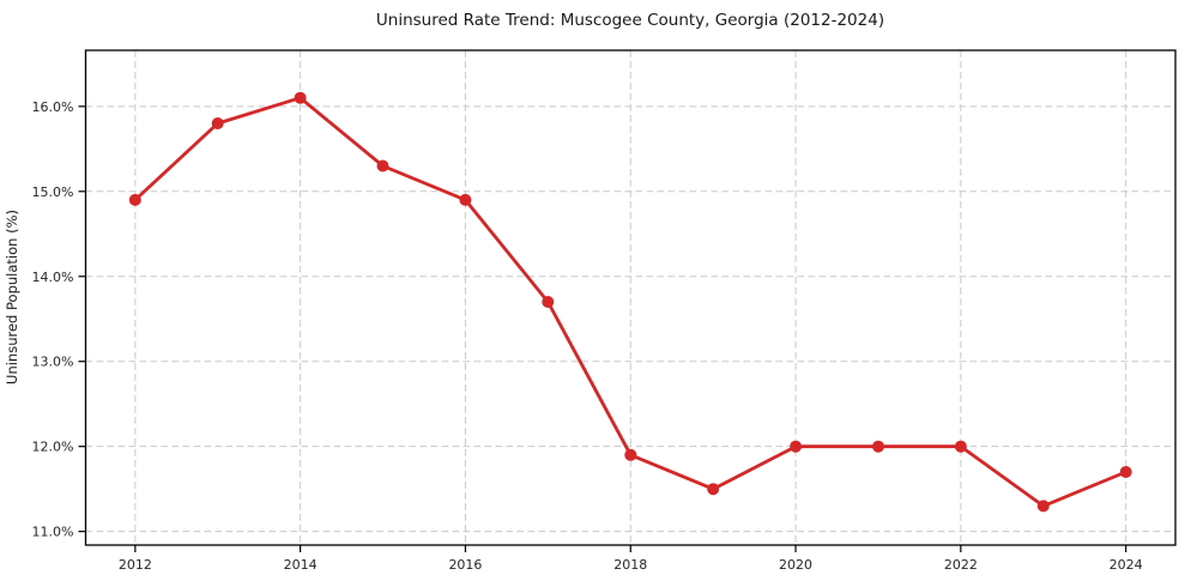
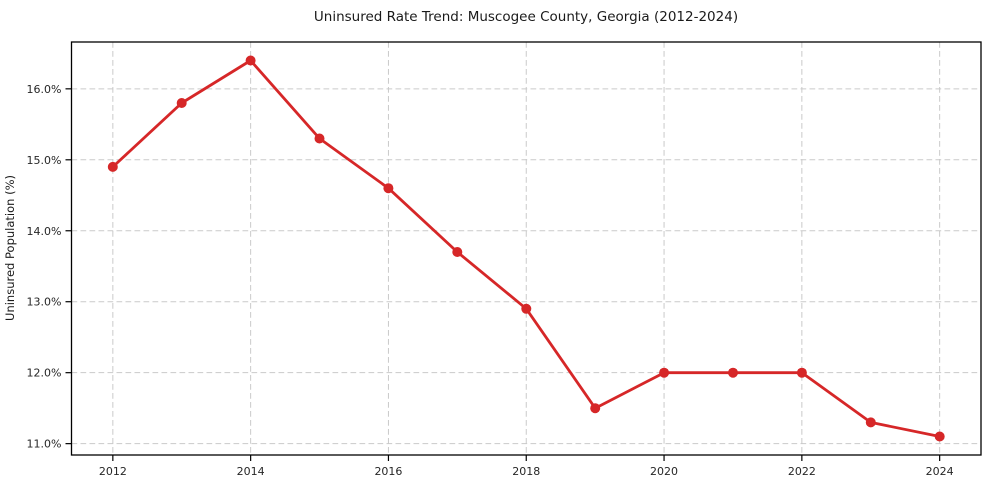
2014: 16.1% -> 16.4%
2016: 14.9% -> 14.6%
2018: 11.9% -> 12.9%
2024: 11.7% -> 11.1%
